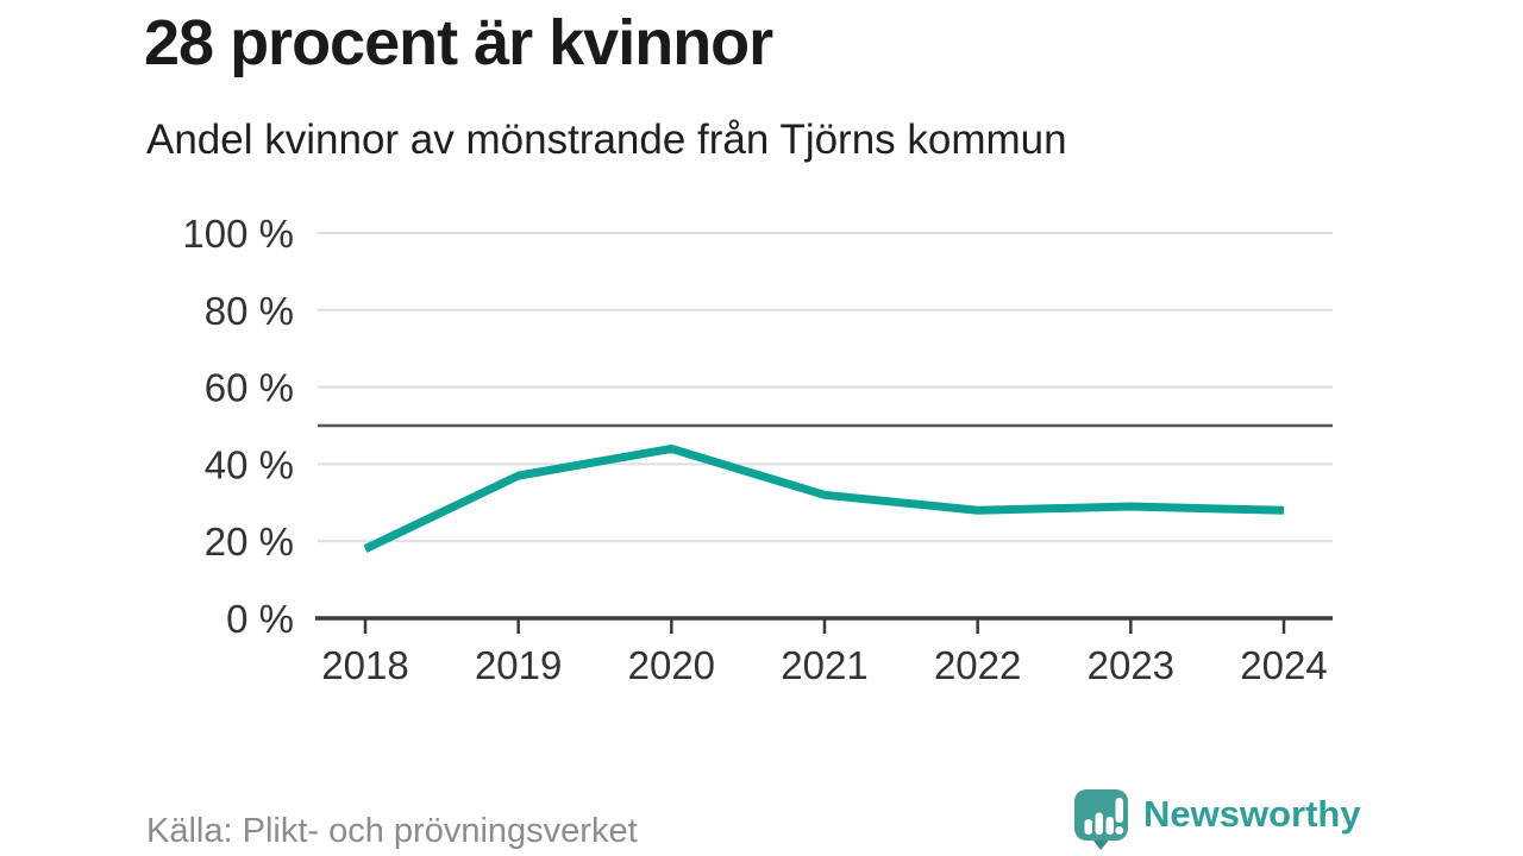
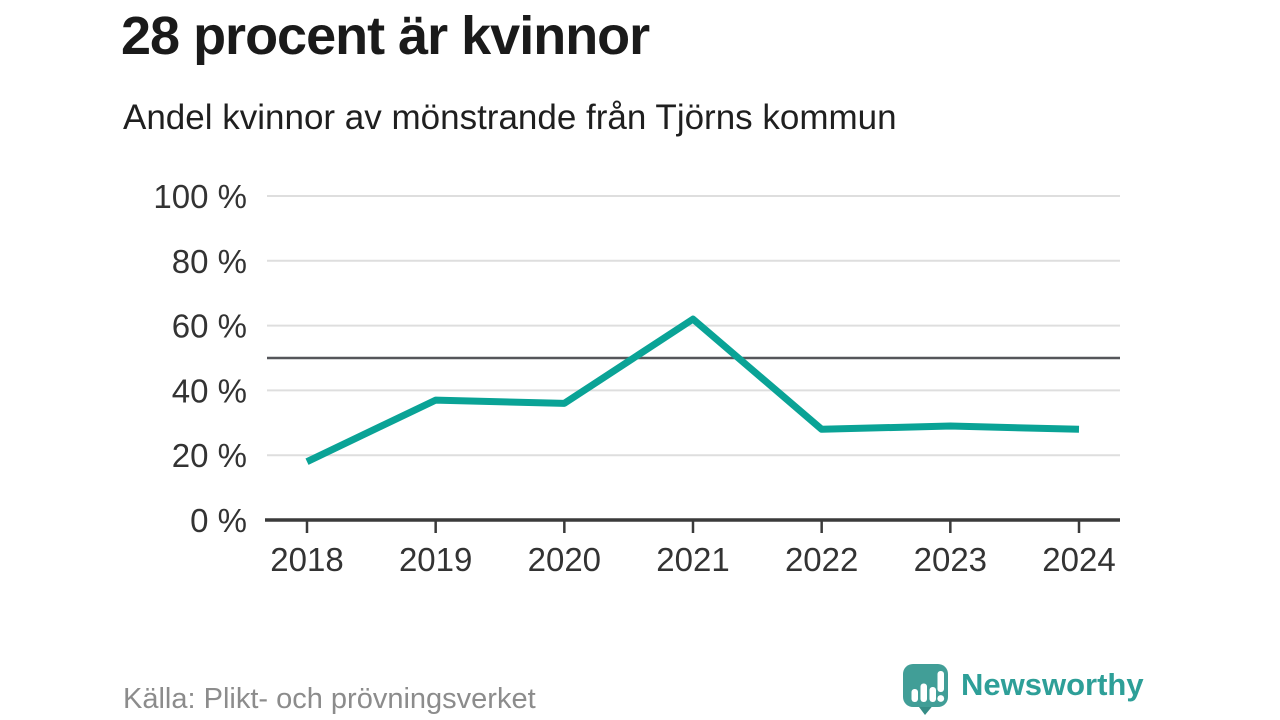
2020: 44% -> 36%
2021: 32% -> 62%
